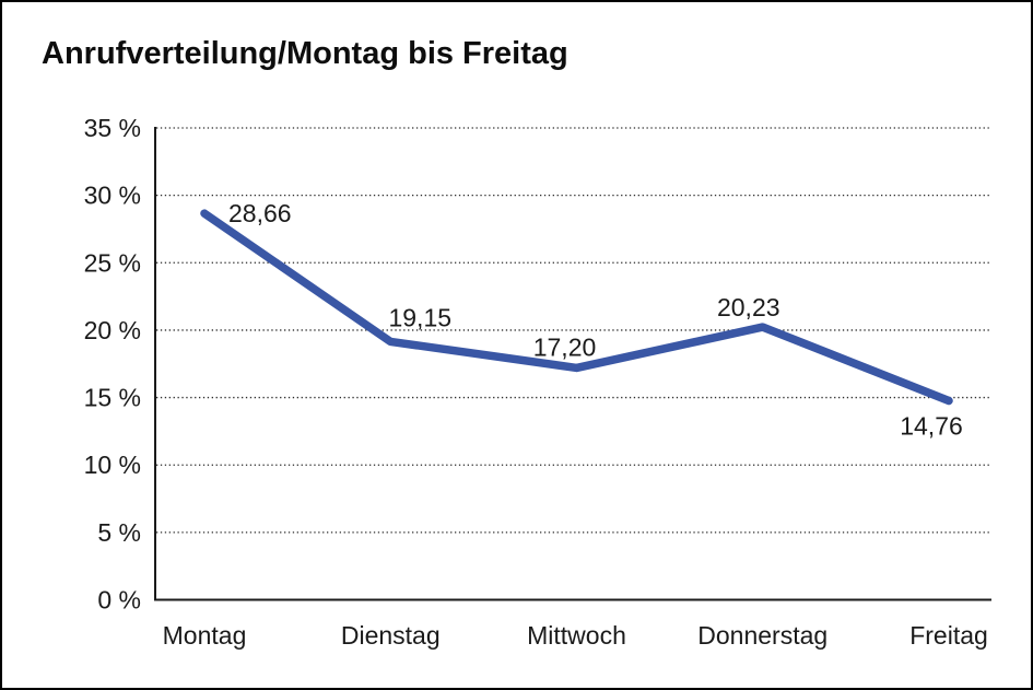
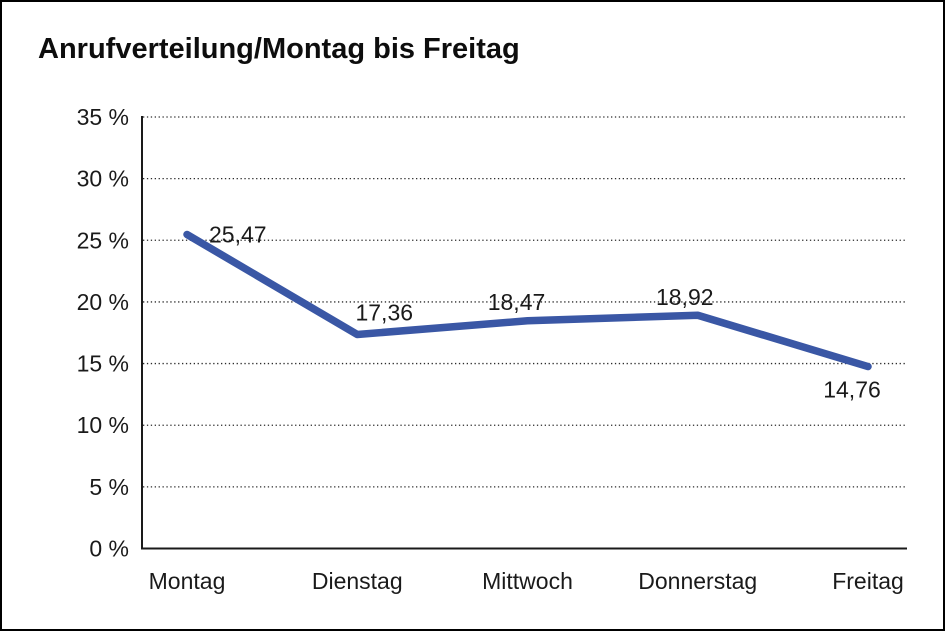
Montag: 28,66 -> 25,47
Dienstag: 19,15 -> 17,36
Mittwoch: 17,20 -> 18,47
Donnerstag: 20,23 -> 18,92
